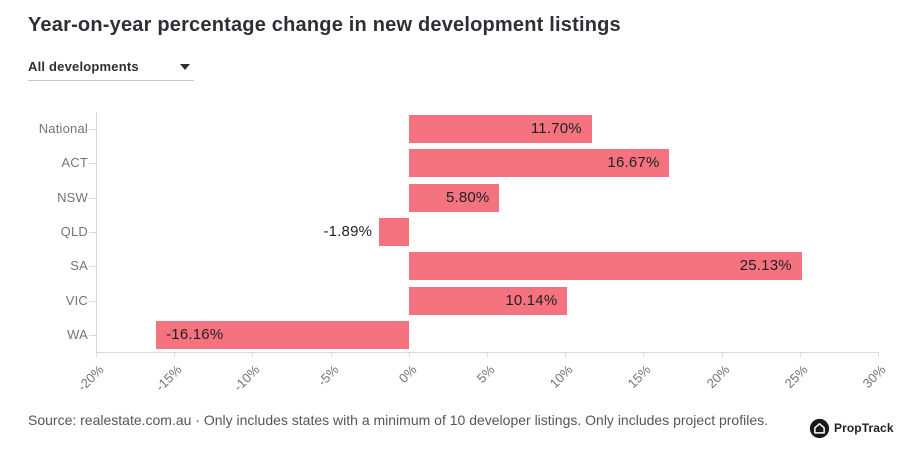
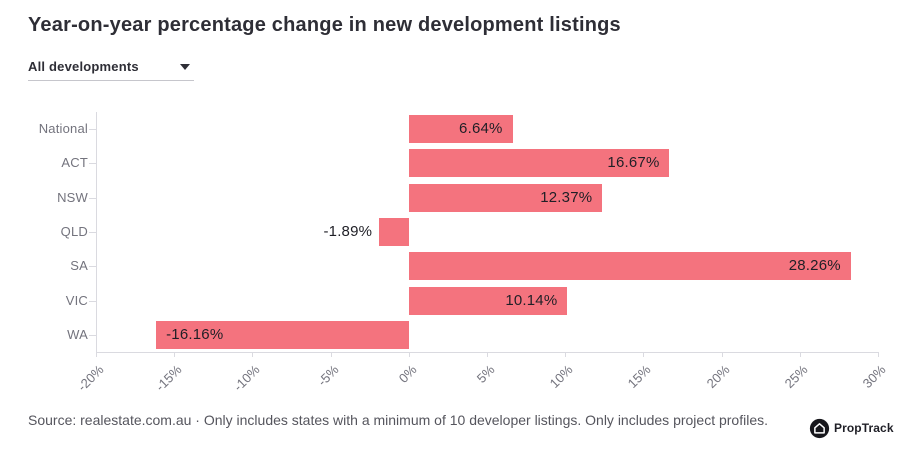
National: 11.70% -> 6.64%
NSW: 5.80% -> 12.37%
SA: 25.13% -> 28.26%
